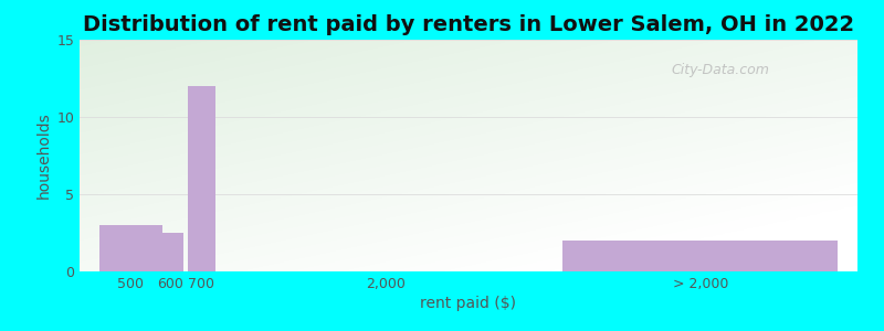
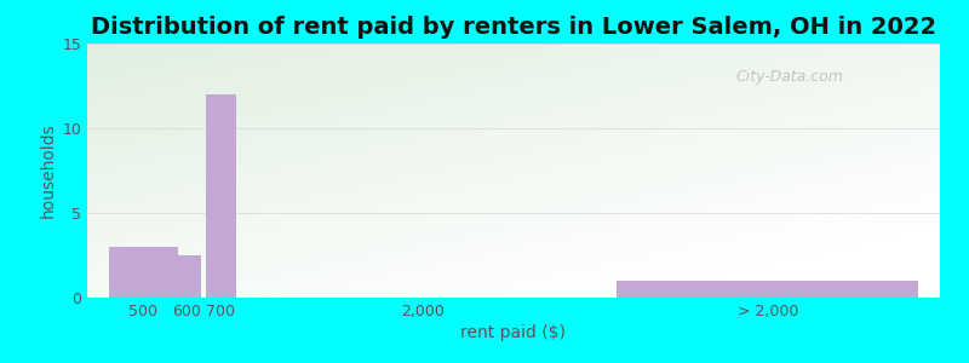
> 2,000: 2.0 -> 1.0
